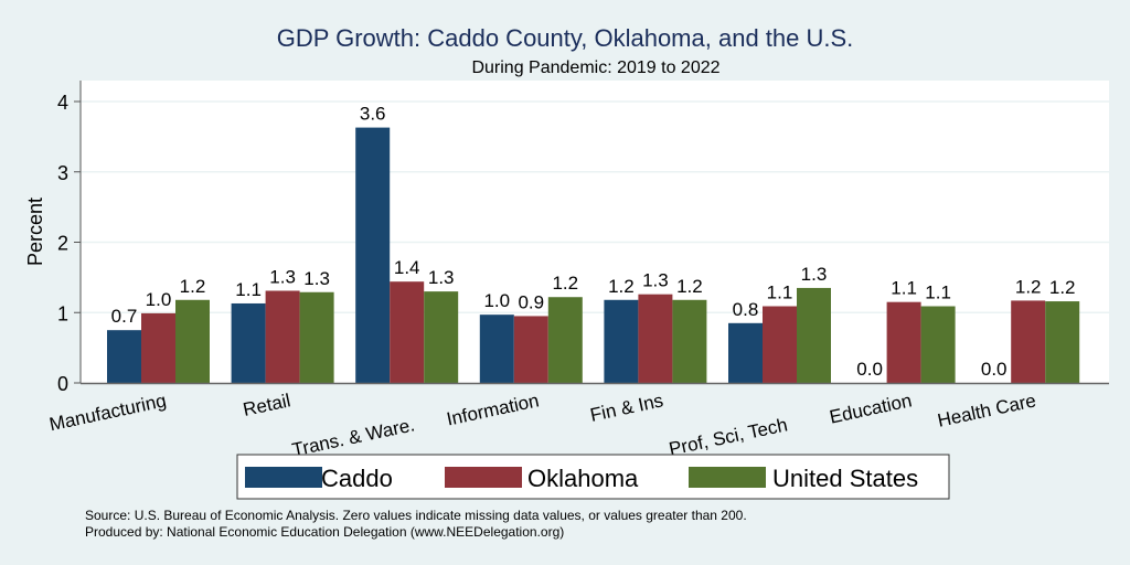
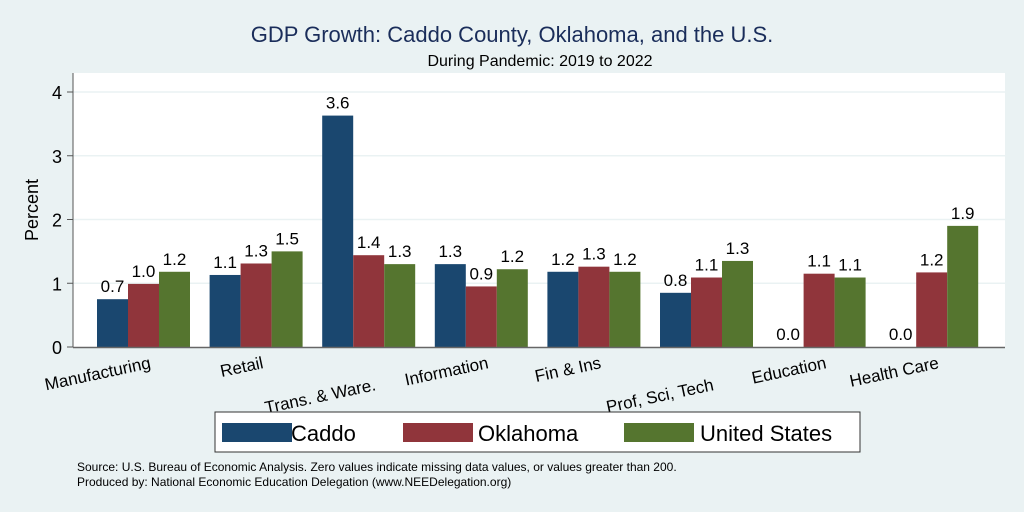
United States/Retail: 1.3 -> 1.5
Caddo/Information: 1.0 -> 1.3
United States/Health Care: 1.2 -> 1.9
